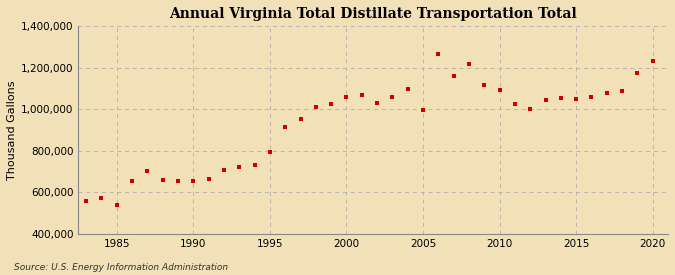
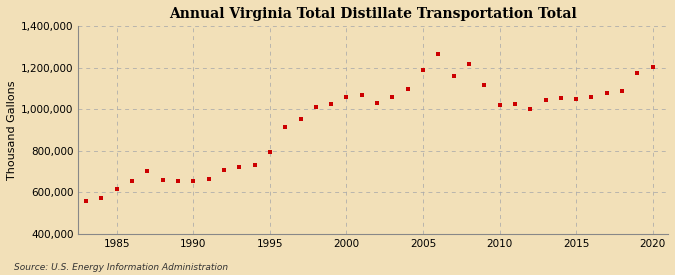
1985: 540,000 -> 615,000
2005: 995,000 -> 1,190,000
2010: 1,095,000 -> 1,020,000
2020: 1,235,000 -> 1,205,000
